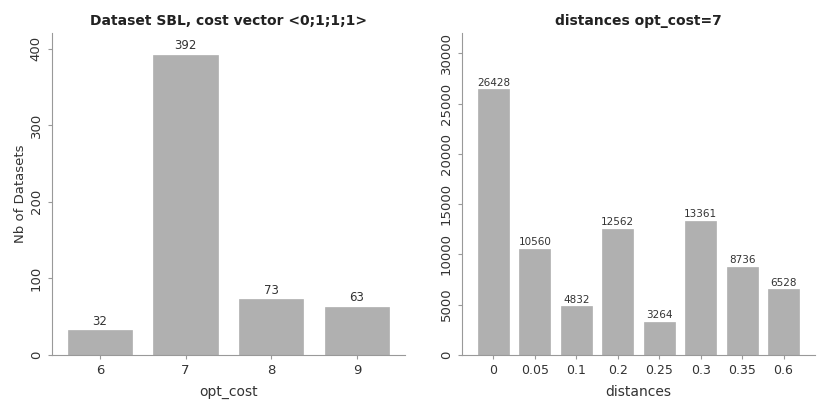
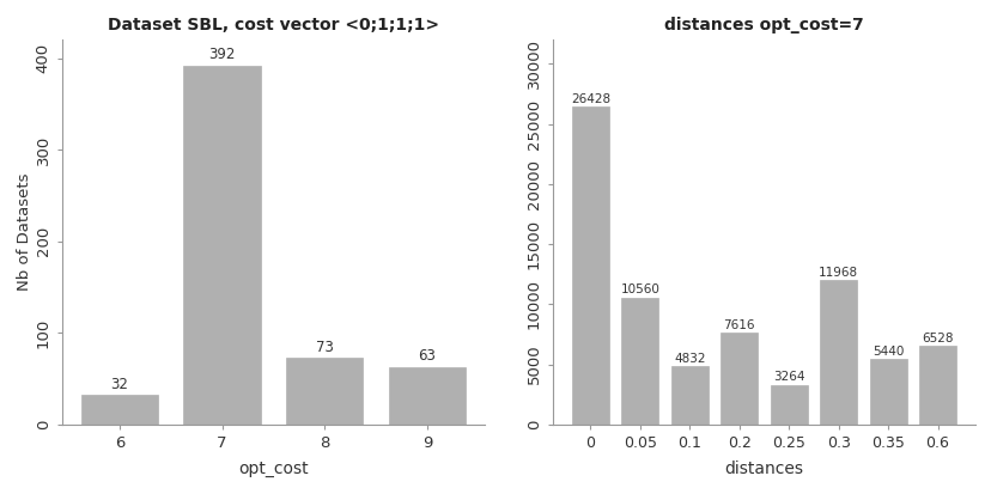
distances opt_cost=7/0.2: 12562 -> 7616
distances opt_cost=7/0.3: 13361 -> 11968
distances opt_cost=7/0.35: 8736 -> 5440
